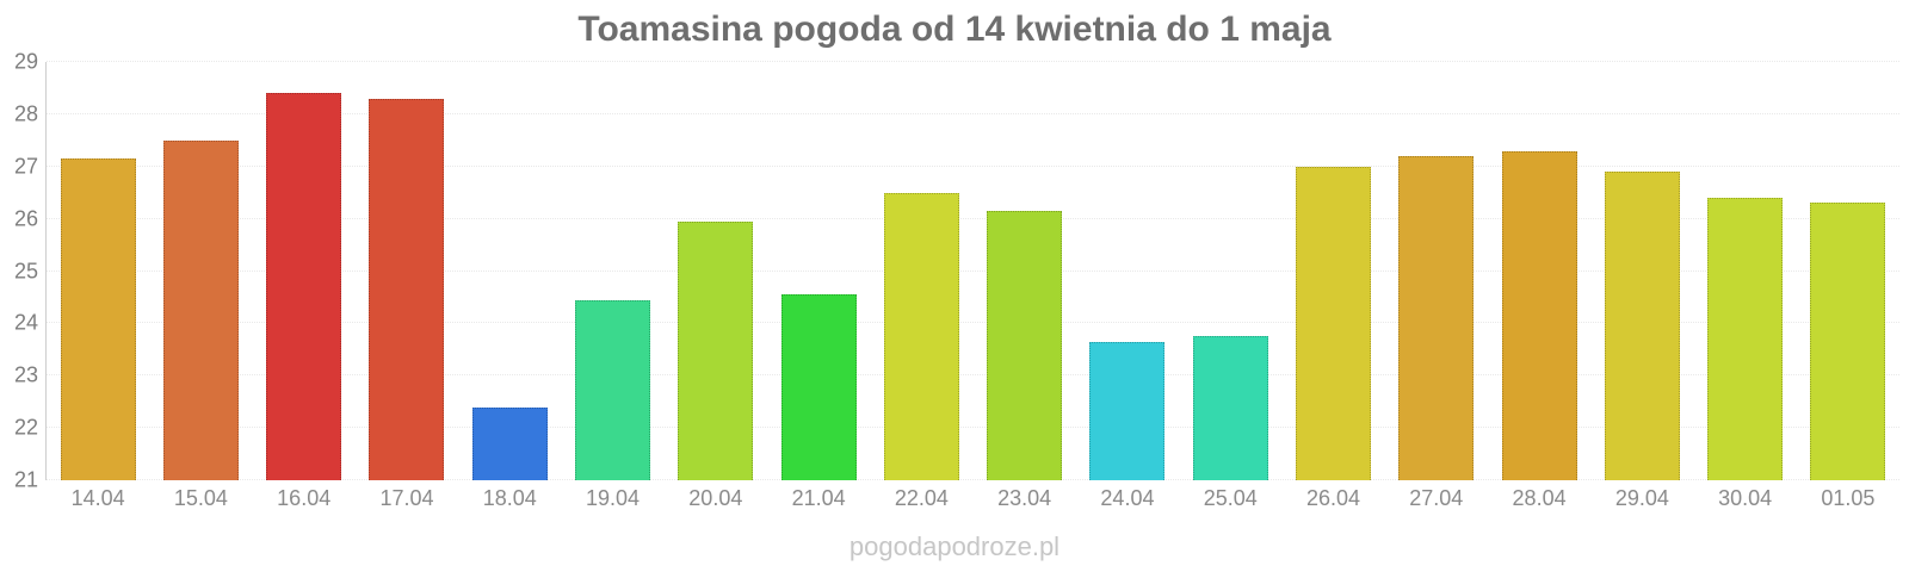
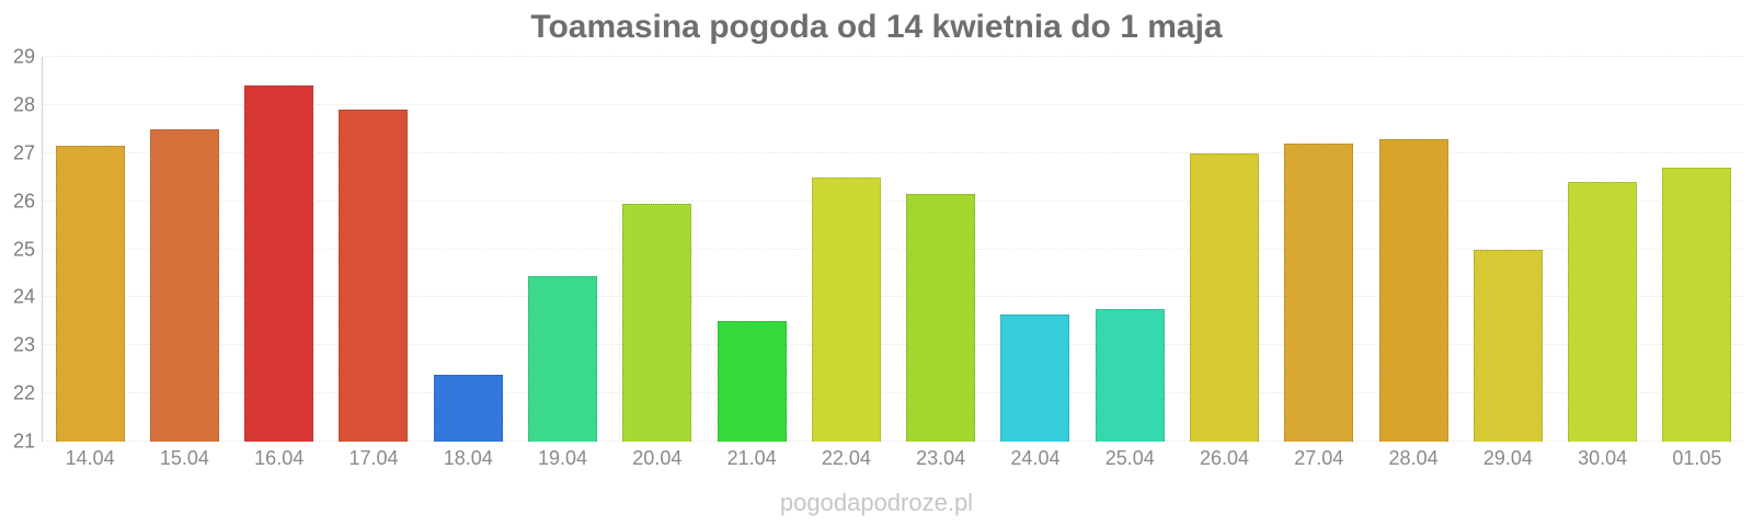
17.04: 28.3 -> 27.9
21.04: 24.6 -> 23.5
29.04: 26.9 -> 25.0
01.05: 26.3 -> 26.7
